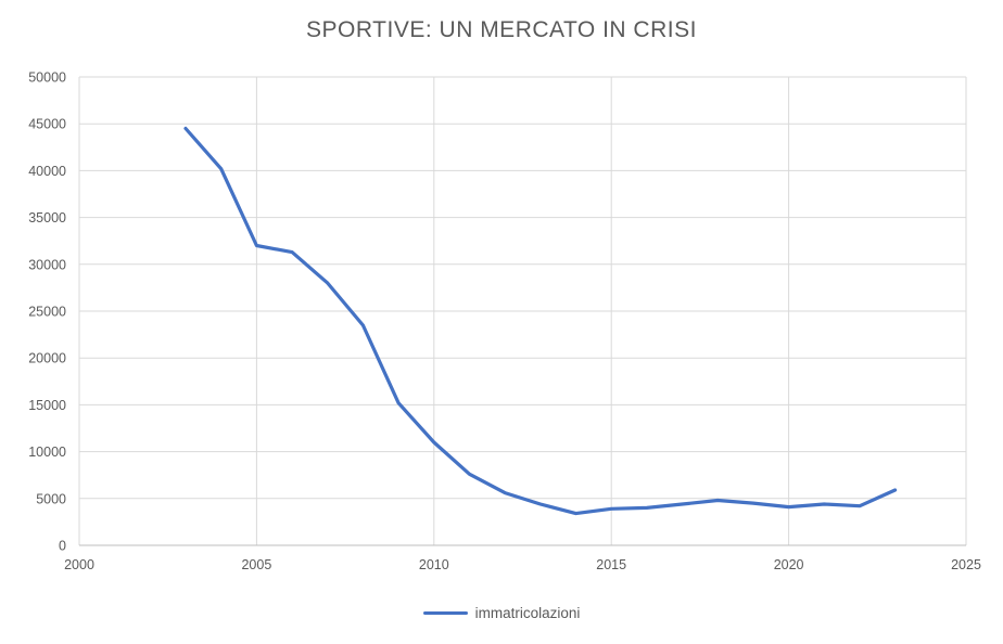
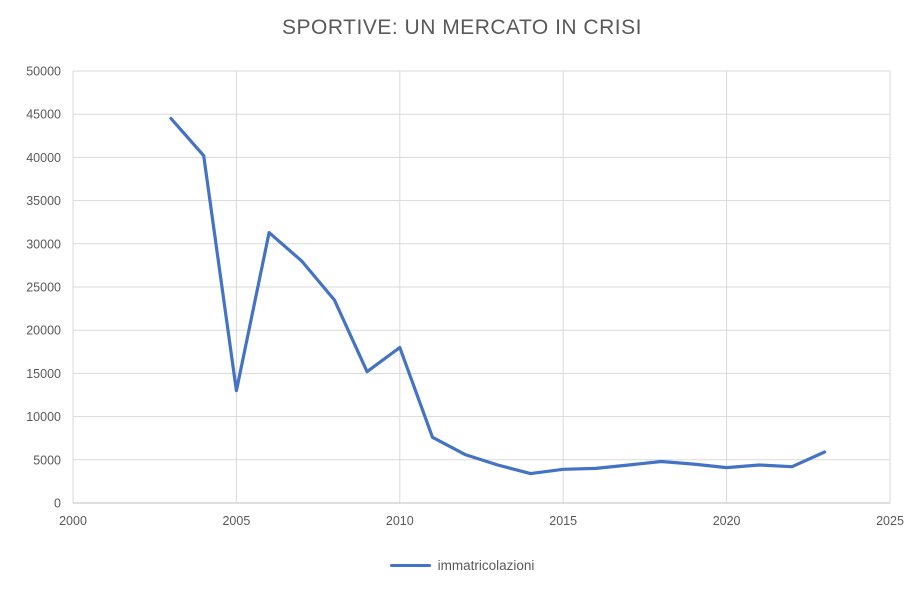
2005: 32000 -> 13000
2010: 11000 -> 18000
